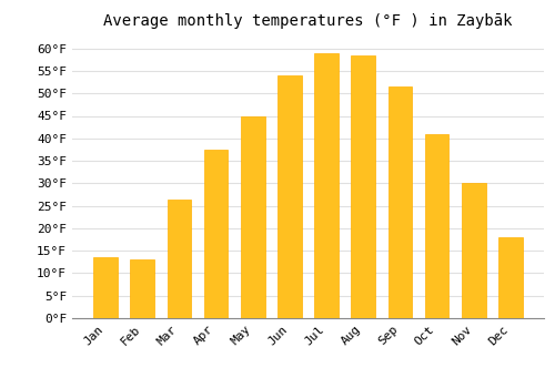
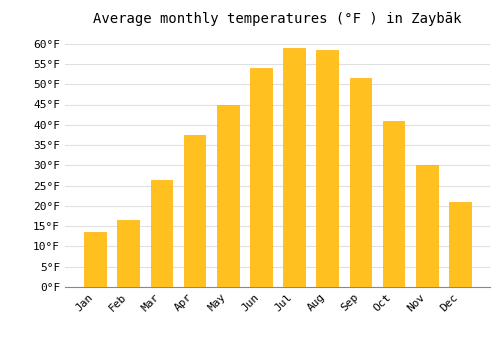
Feb: 13.0°F -> 16.5°F
Dec: 18.0°F -> 21.0°F
